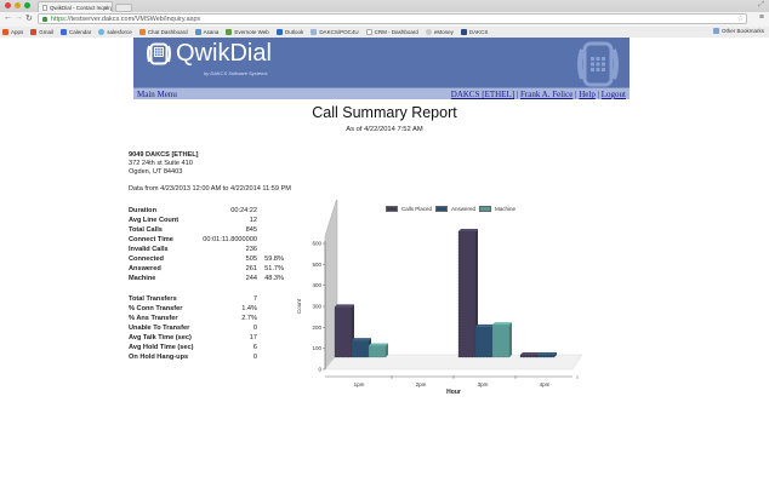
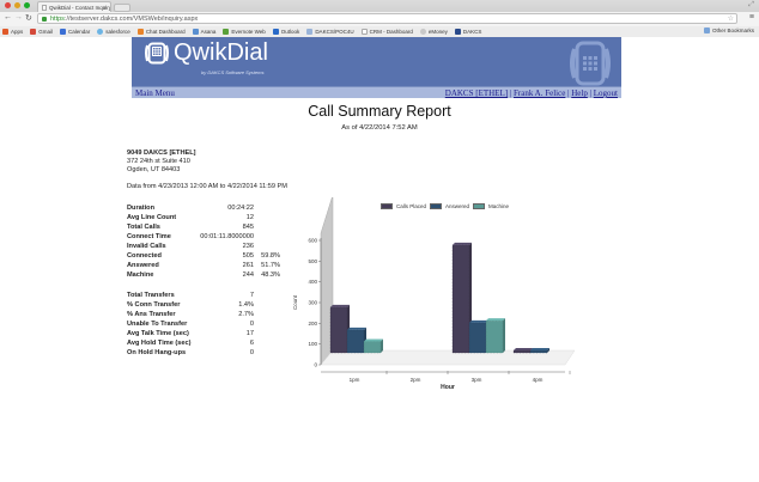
Calls Placed/1pm: 240 -> 220
Answered/1pm: 80 -> 110
Calls Placed/3pm: 600 -> 520
